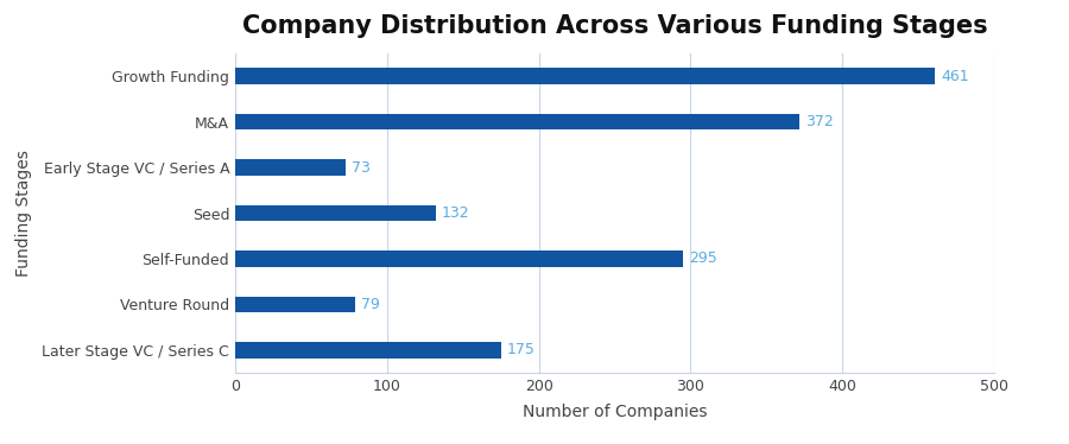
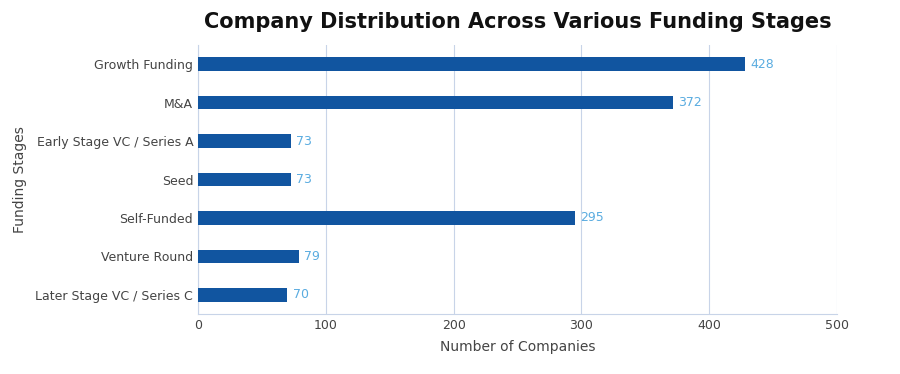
Growth Funding: 461 -> 428
Seed: 132 -> 73
Later Stage VC / Series C: 175 -> 70
